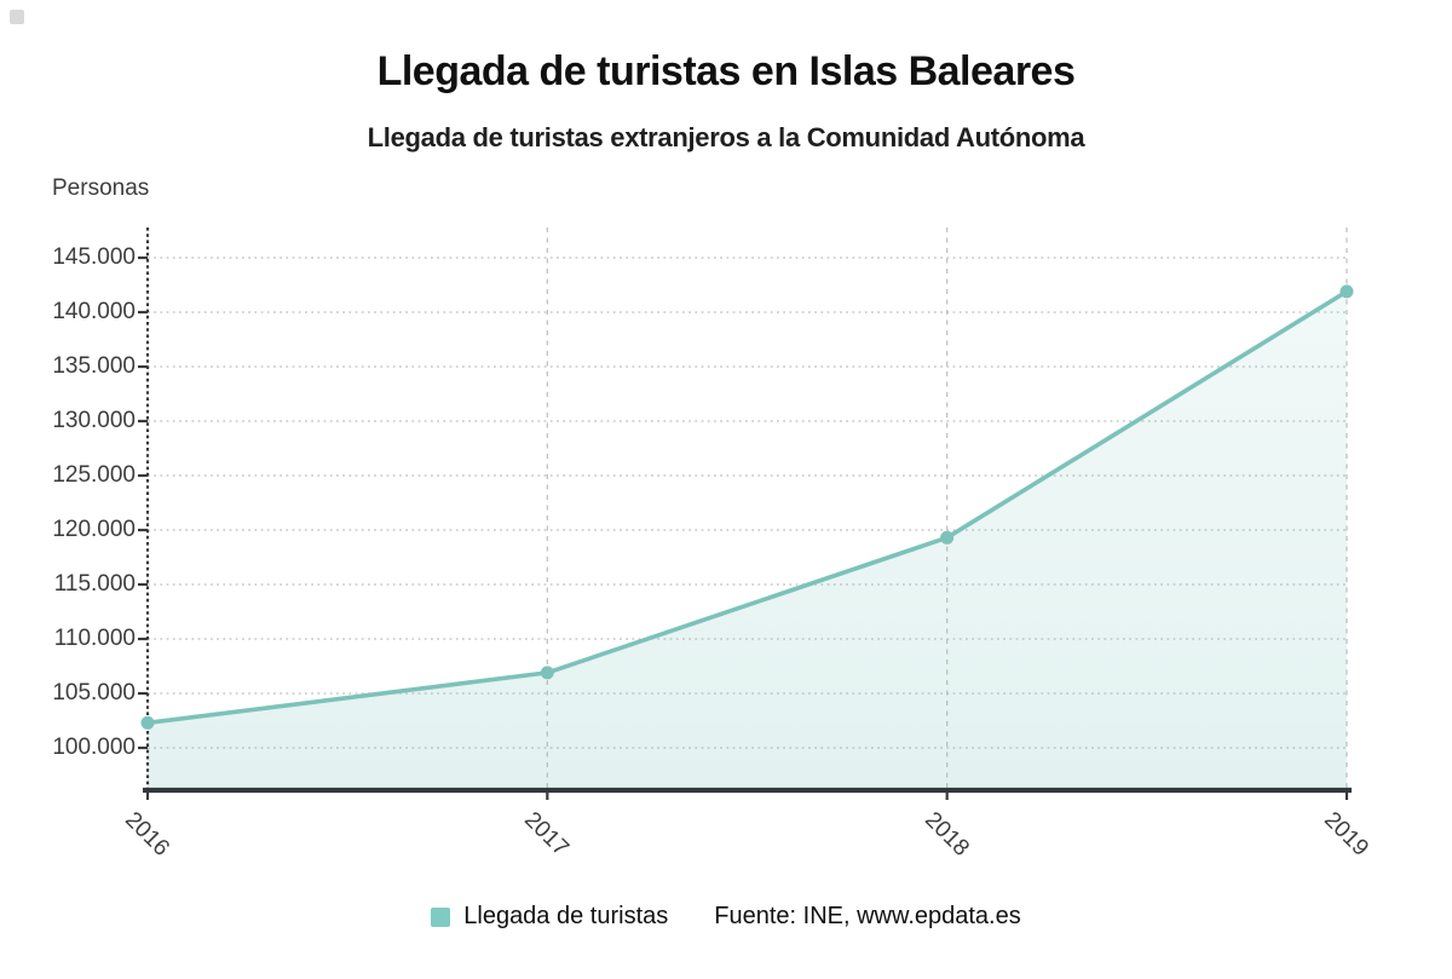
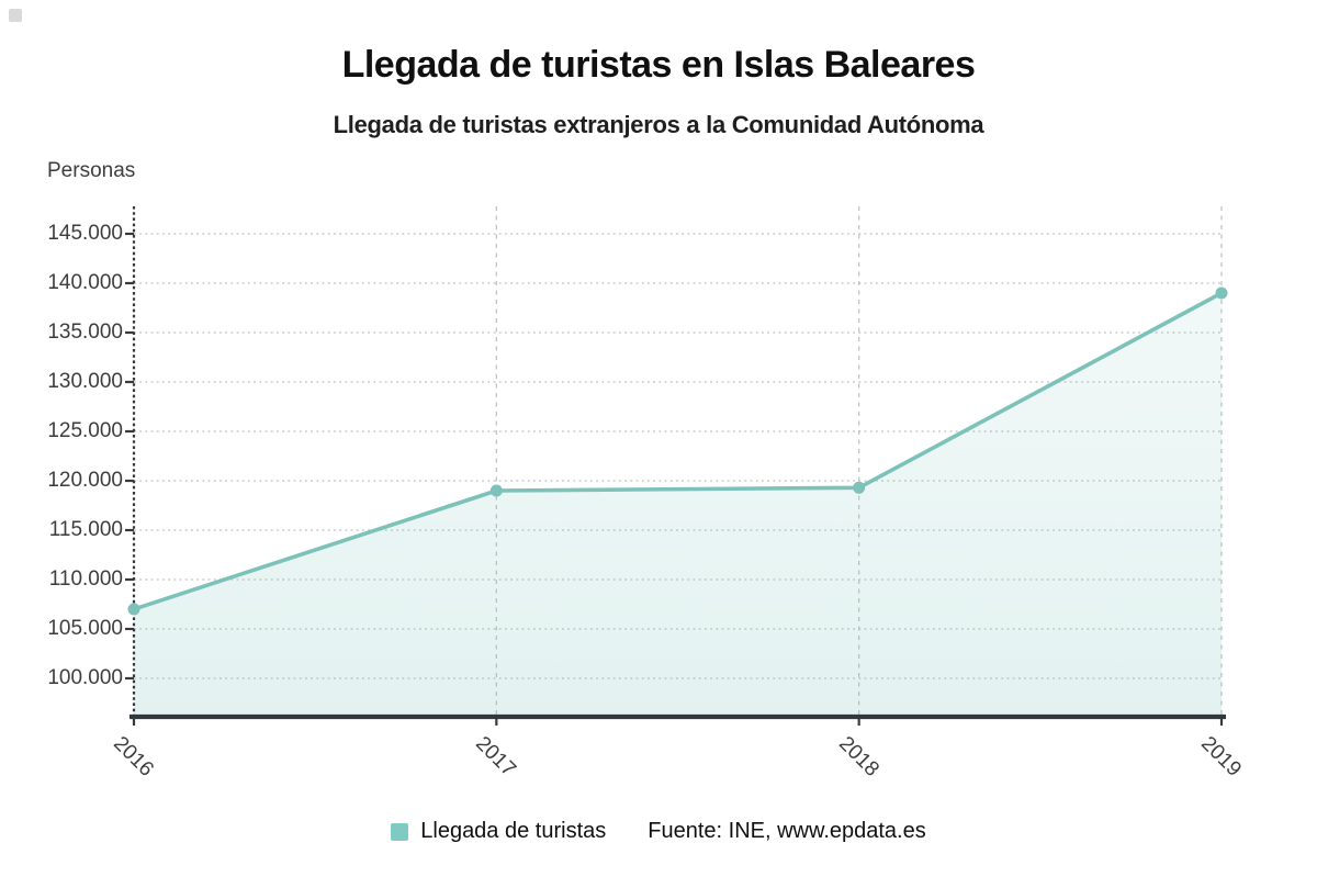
2016: 102000 -> 107000
2017: 107000 -> 119000
2019: 142000 -> 139000
